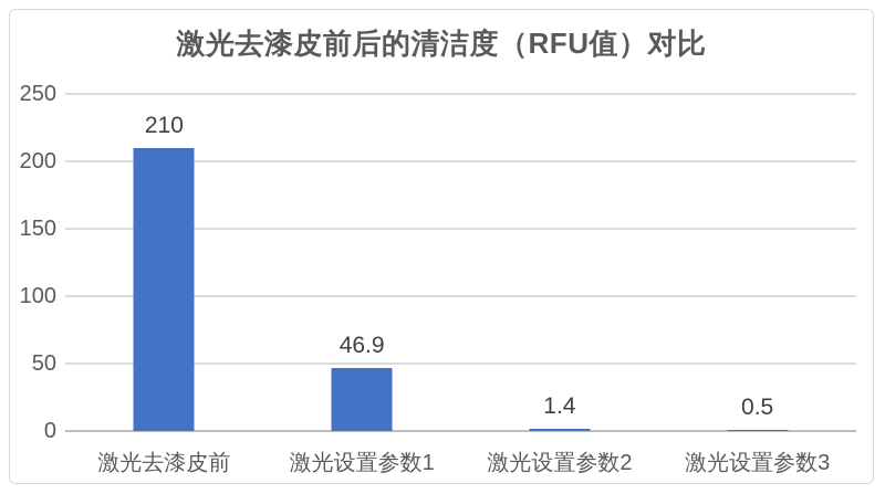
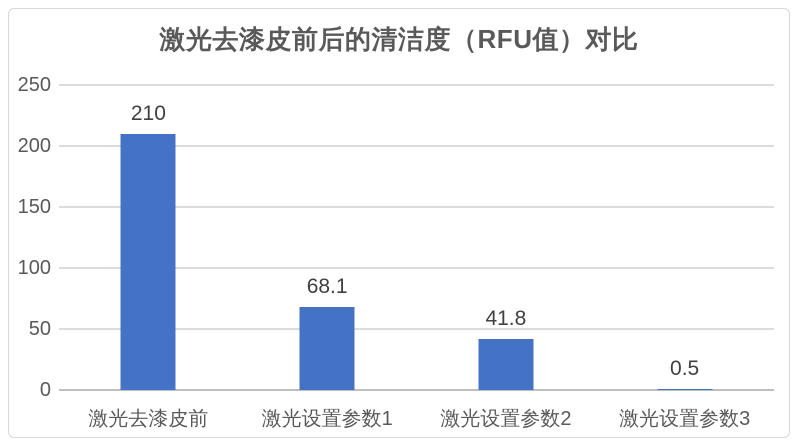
激光设置参数1: 46.9 -> 68.1
激光设置参数2: 1.4 -> 41.8
